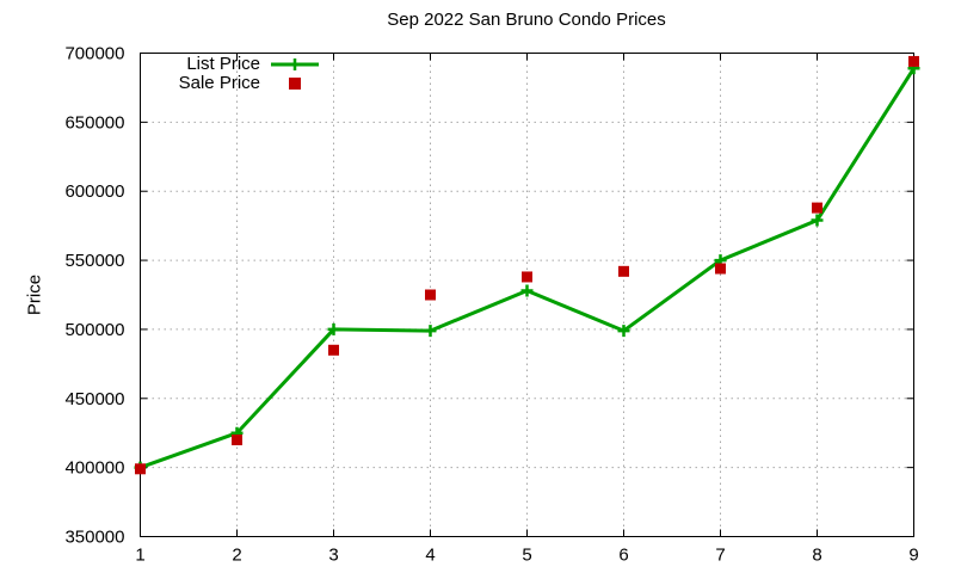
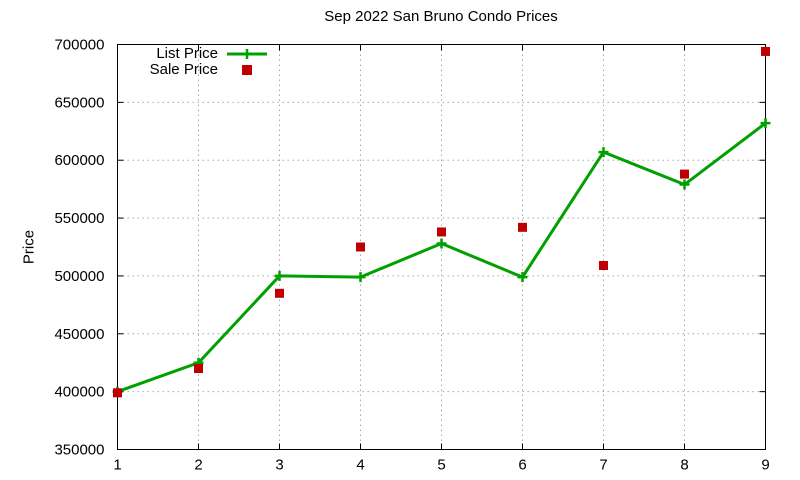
List Price/7: 550000 -> 607000
Sale Price/7: 544000 -> 509000
List Price/9: 689000 -> 632000
